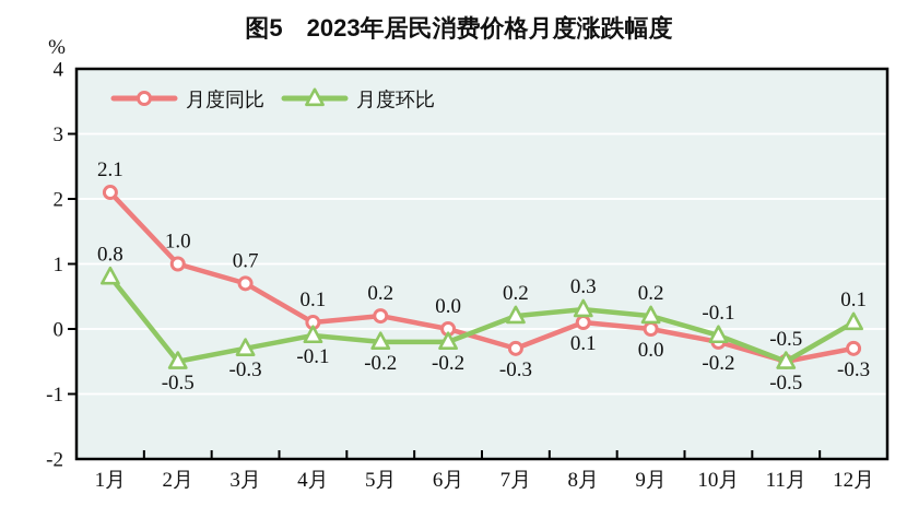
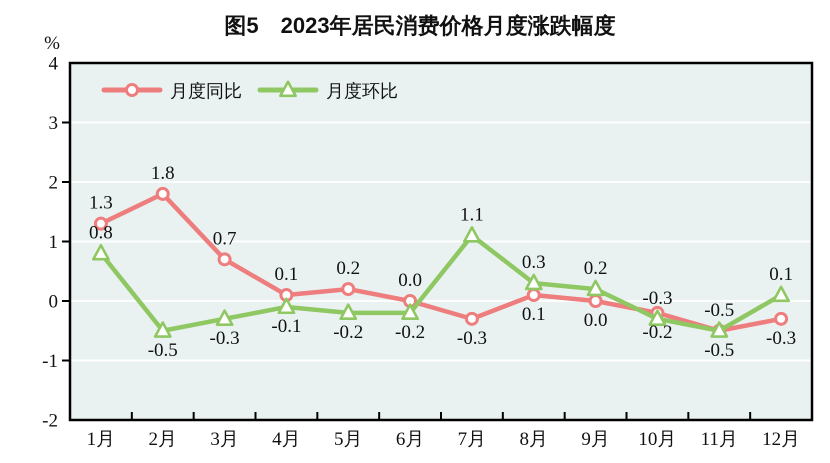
月度同比/1月: 2.1 -> 1.3
月度同比/2月: 1.0 -> 1.8
月度环比/7月: 0.2 -> 1.1
月度环比/10月: -0.1 -> -0.3
